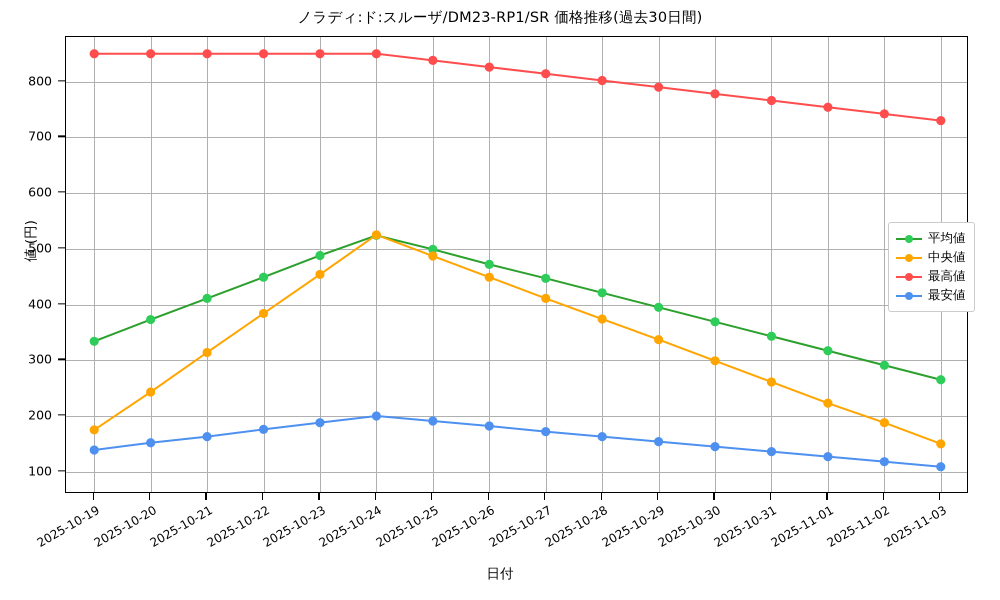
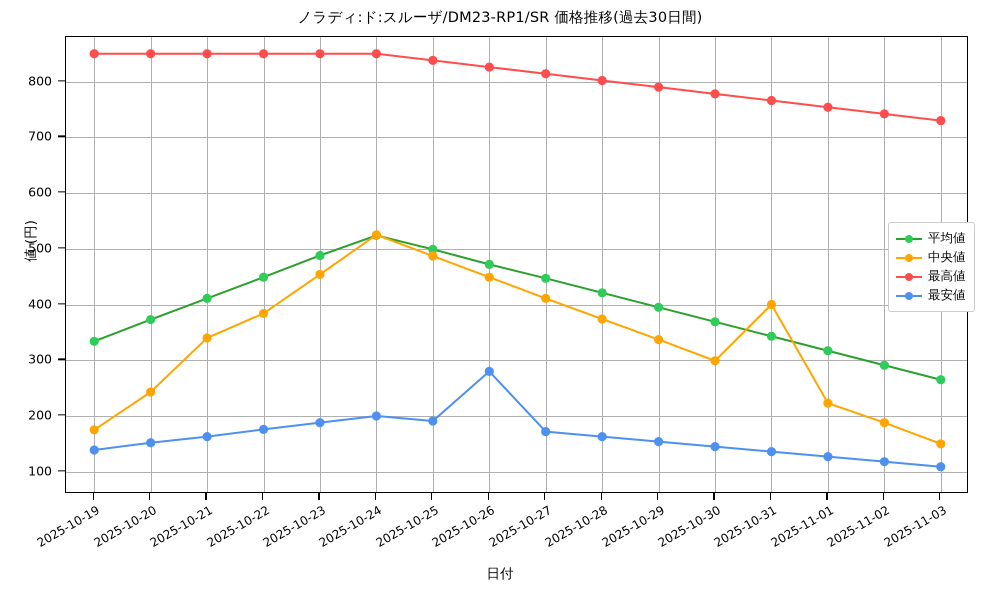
中央値/2025-10-21: 310 -> 340
最安値/2025-10-26: 180 -> 280
中央値/2025-10-31: 260 -> 400
